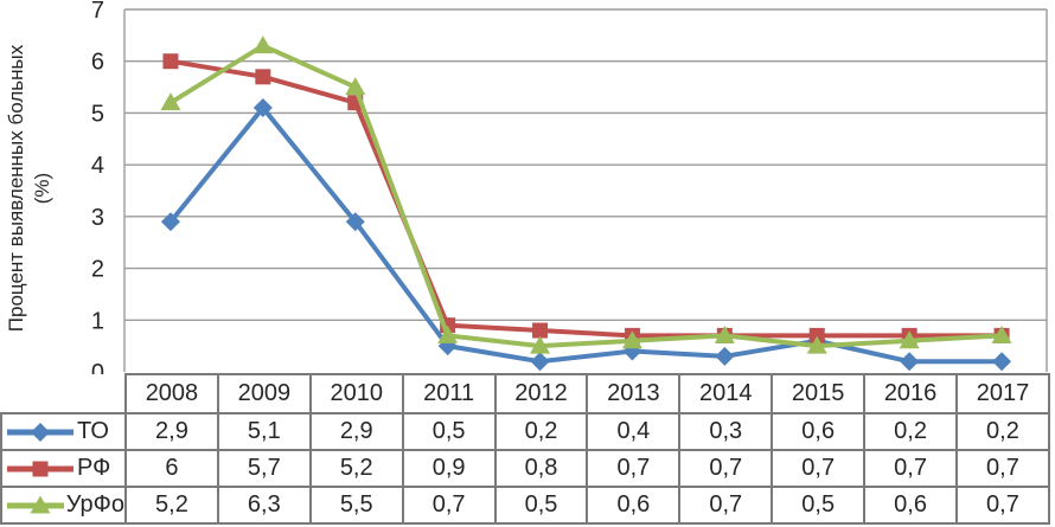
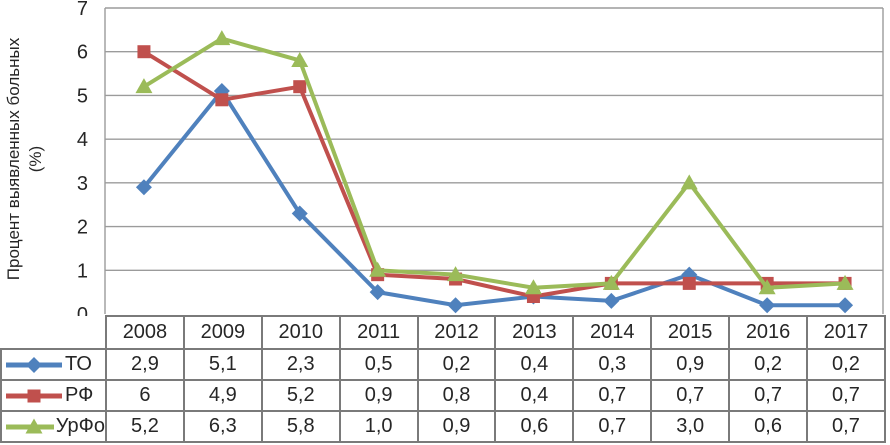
РФ/2009: 5,7 -> 4,9
ТО/2010: 2,9 -> 2,3
УрФо/2010: 5,5 -> 5,8
УрФо/2011: 0,7 -> 1,0
УрФо/2012: 0,5 -> 0,9
РФ/2013: 0,7 -> 0,4
ТО/2015: 0,6 -> 0,9
УрФо/2015: 0,5 -> 3,0
